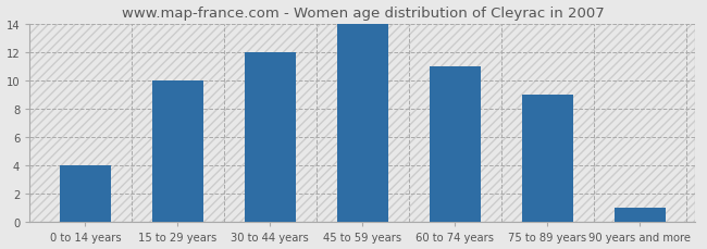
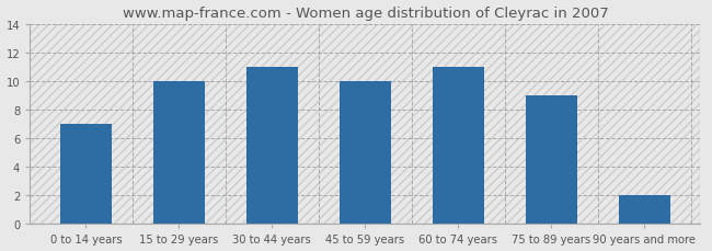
0 to 14 years: 4 -> 7
30 to 44 years: 12 -> 11
45 to 59 years: 14 -> 10
90 years and more: 1 -> 2
